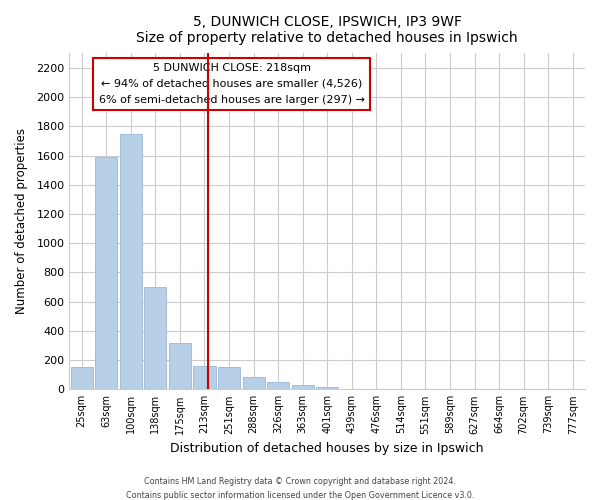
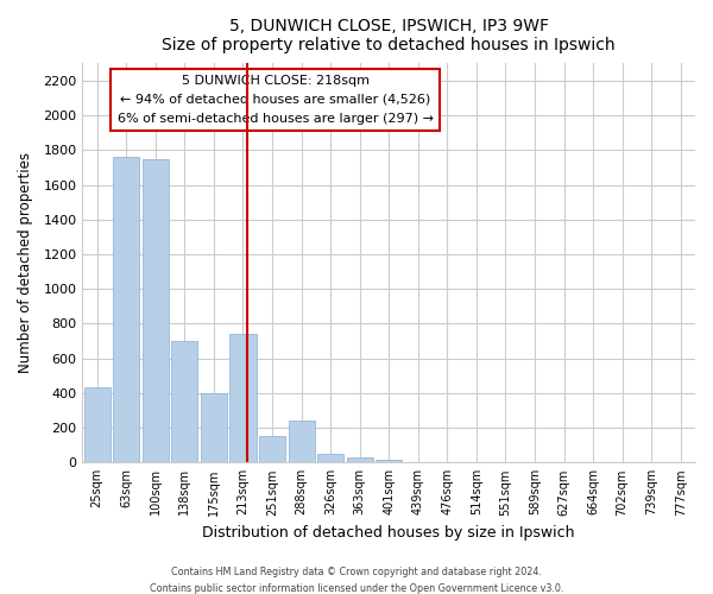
25sqm: 160 -> 430
63sqm: 1590 -> 1760
175sqm: 320 -> 400
213sqm: 160 -> 740
288sqm: 80 -> 240
